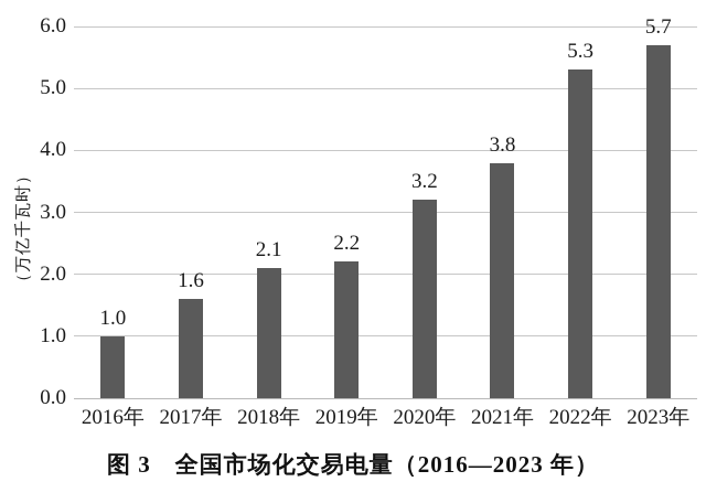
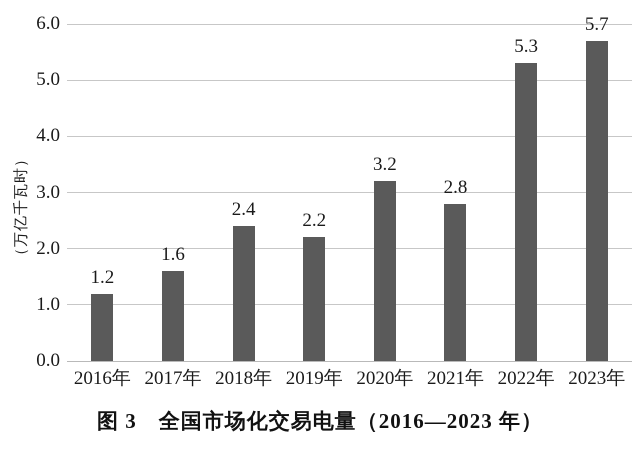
2016年: 1.0 -> 1.2
2018年: 2.1 -> 2.4
2021年: 3.8 -> 2.8
